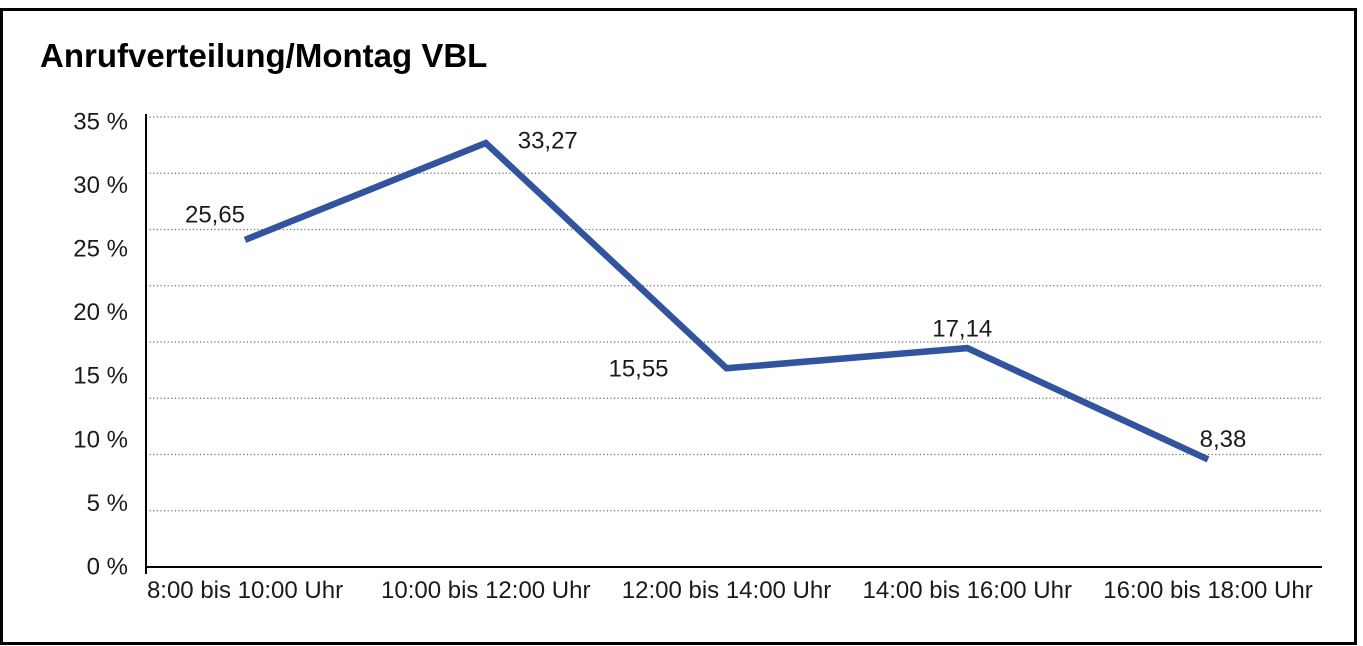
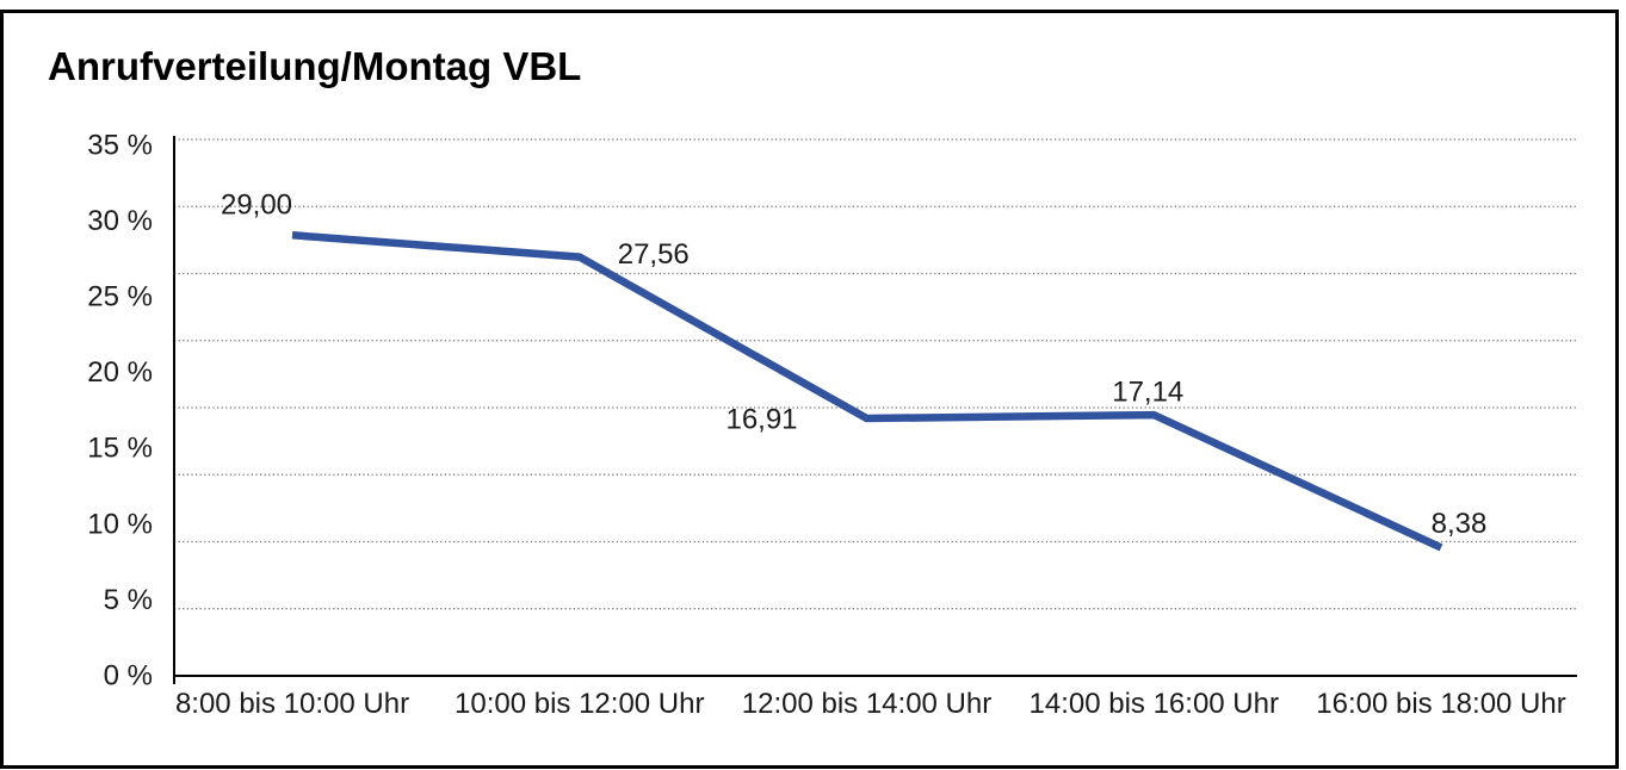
8:00 bis 10:00 Uhr: 25,65 -> 29,00
10:00 bis 12:00 Uhr: 33,27 -> 27,56
12:00 bis 14:00 Uhr: 15,55 -> 16,91
